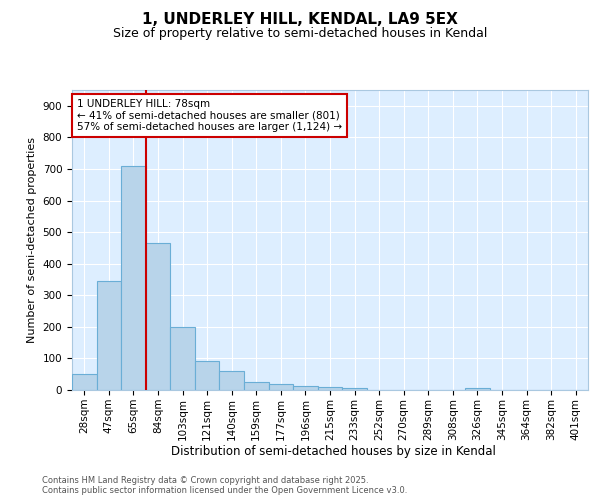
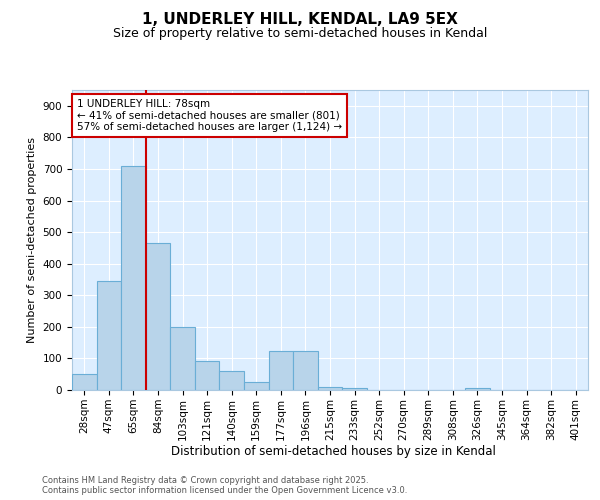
177sqm: 20 -> 125
196sqm: 14 -> 125
